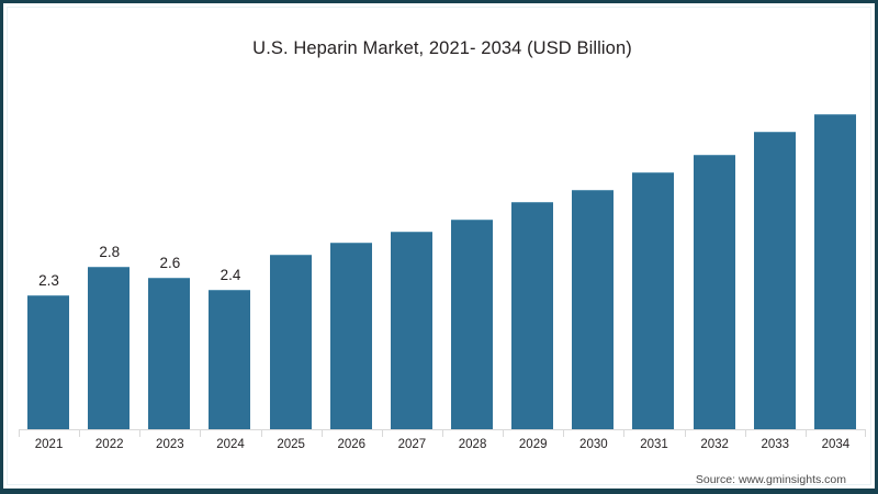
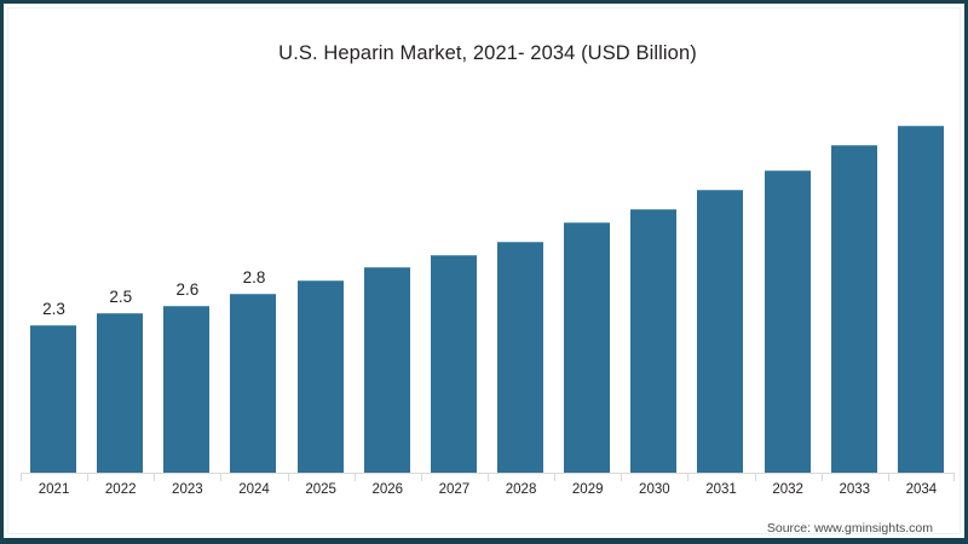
2022: 2.8 -> 2.5
2024: 2.4 -> 2.8
